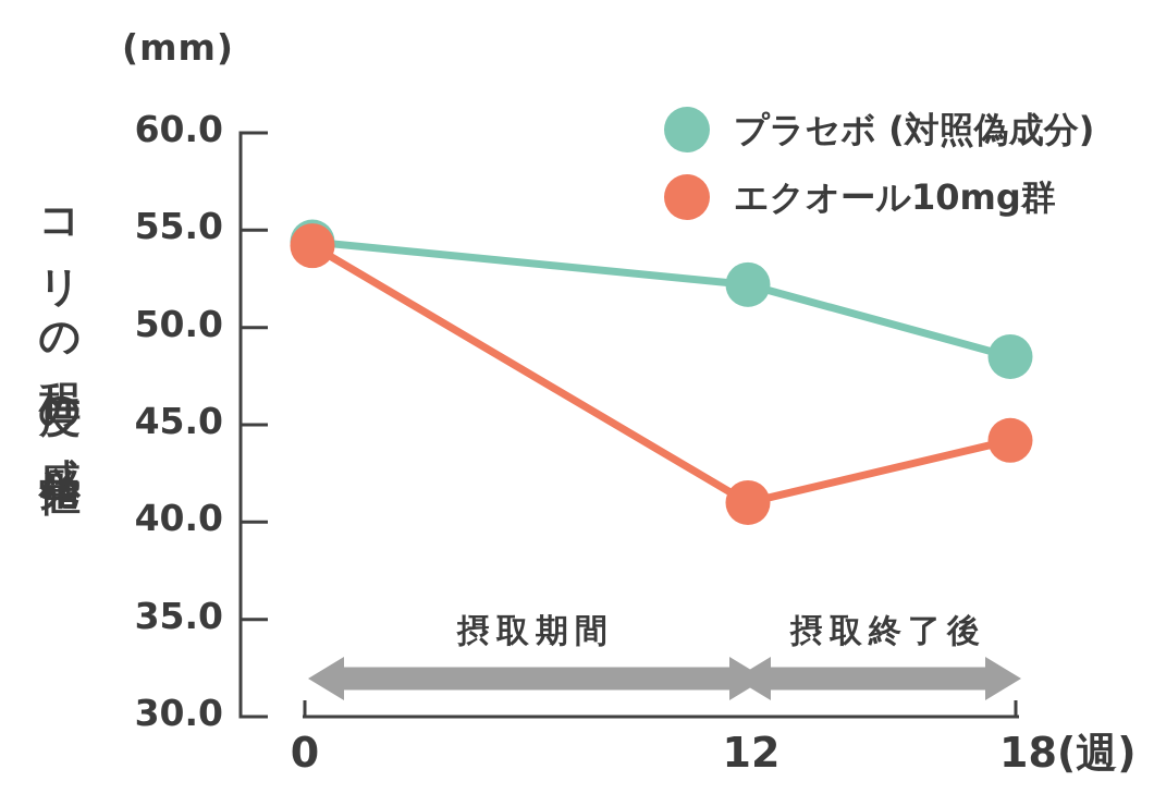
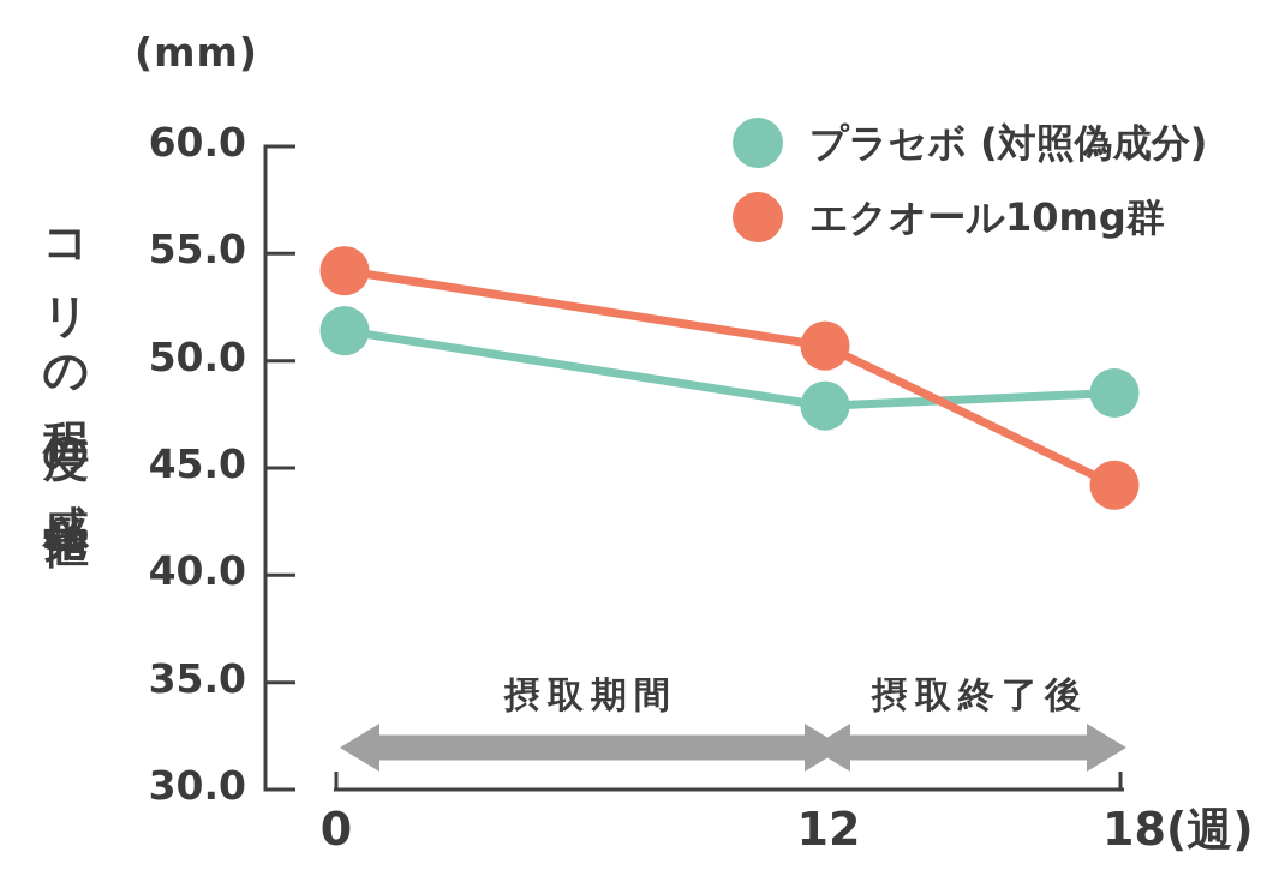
プラセボ (対照偽成分)/0: 54.4 -> 51.4
プラセボ (対照偽成分)/12: 52.2 -> 47.9
エクオール10mg群/12: 41.0 -> 50.7
